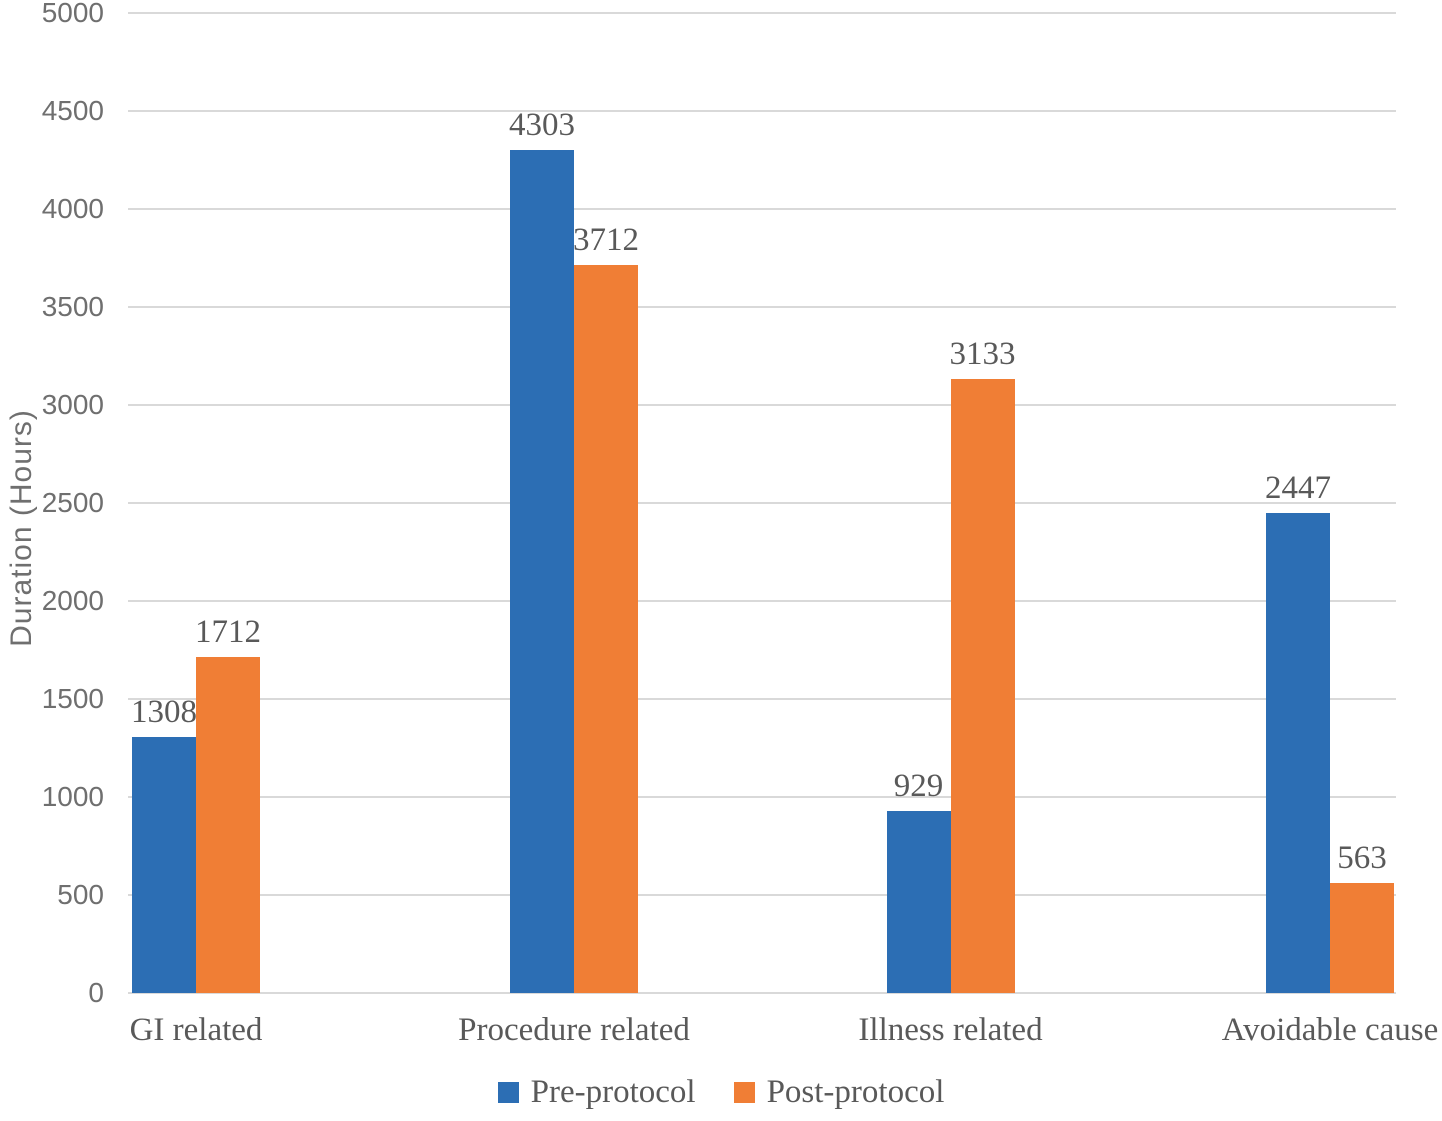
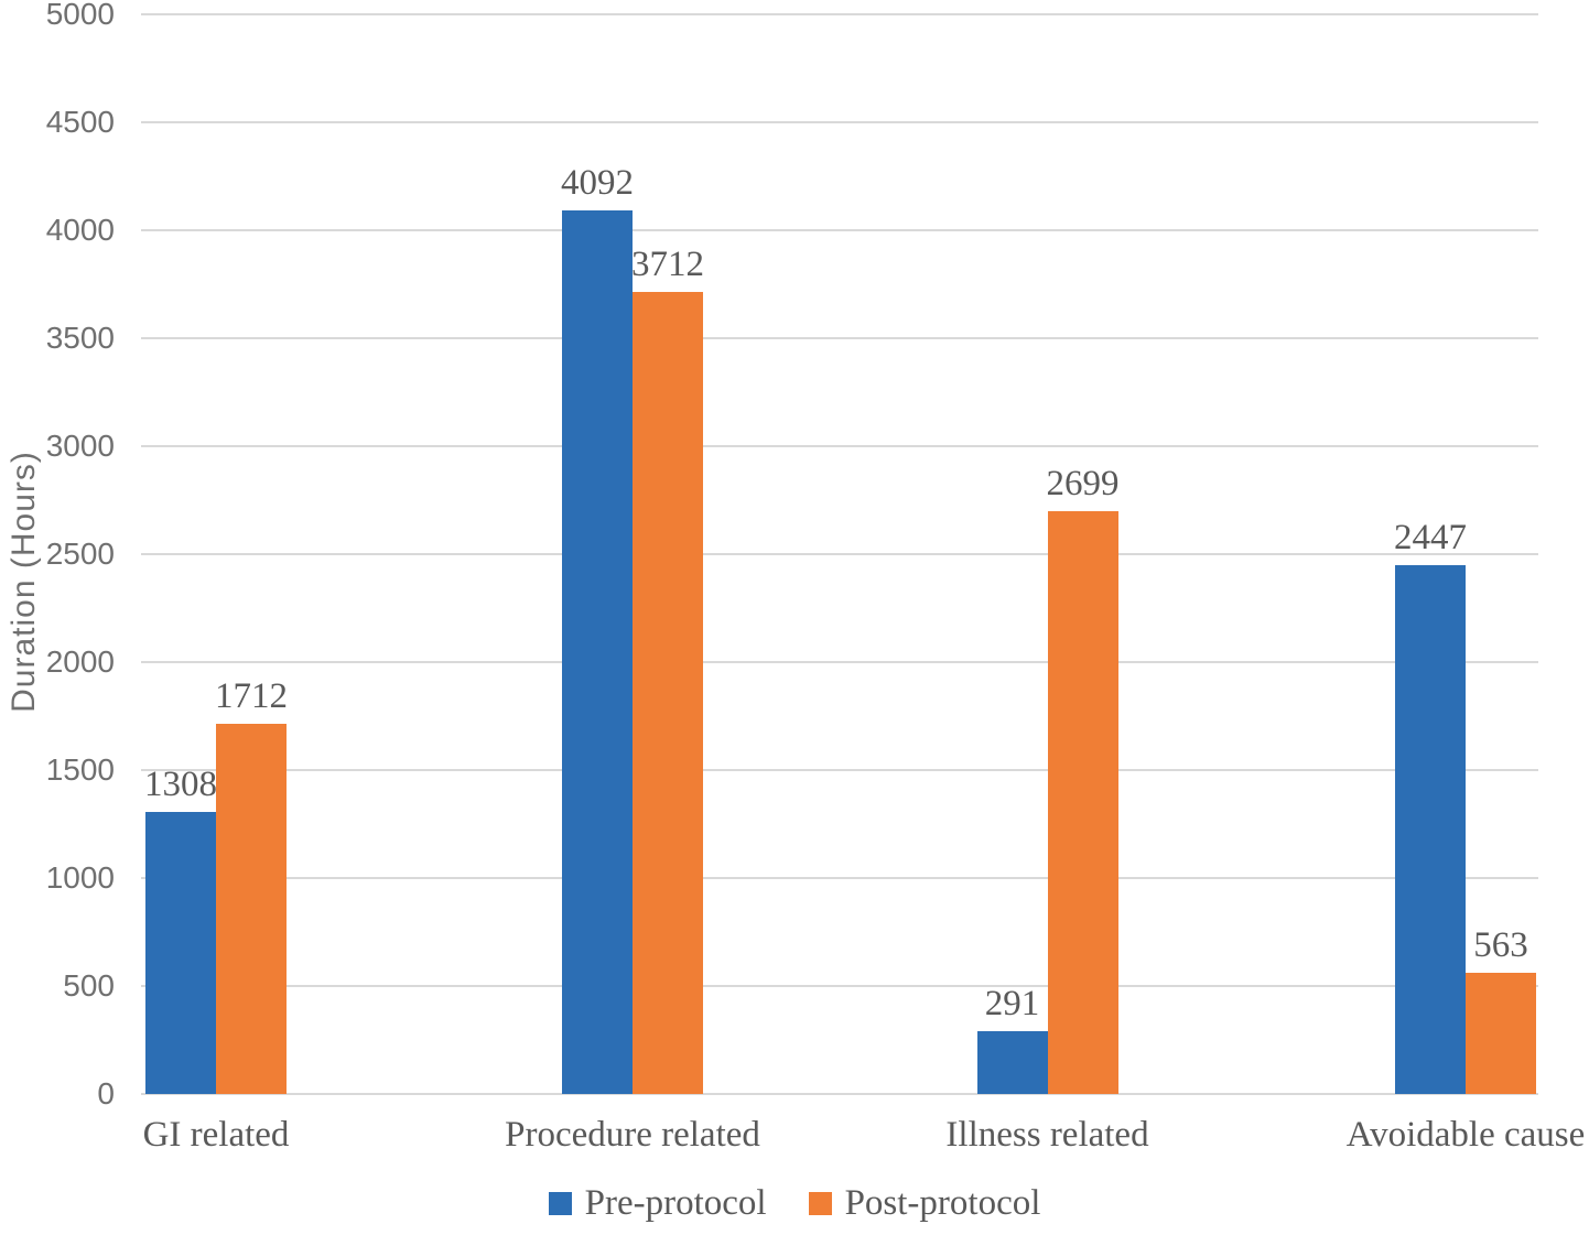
Pre-protocol/Procedure related: 4303 -> 4092
Pre-protocol/Illness related: 929 -> 291
Post-protocol/Illness related: 3133 -> 2699
